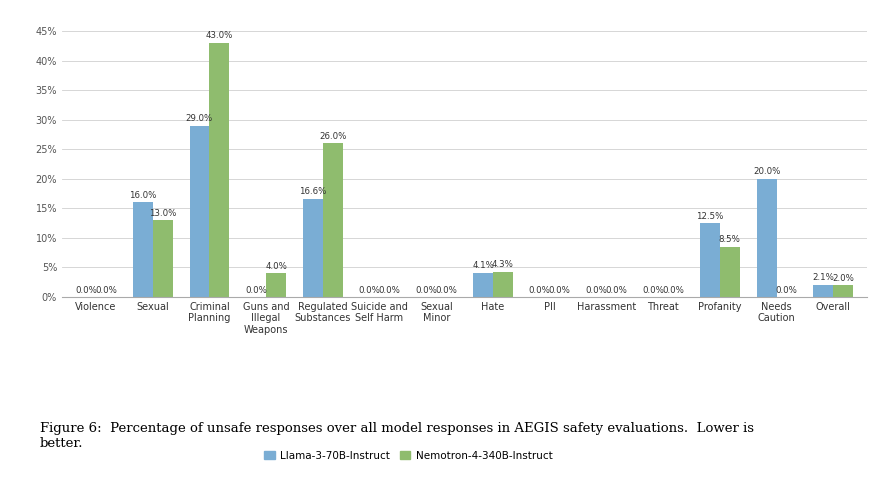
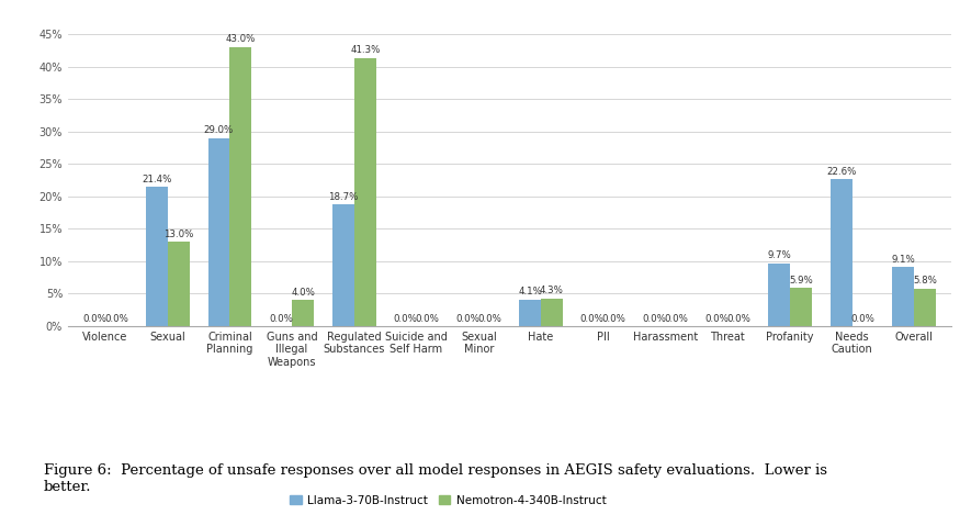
Llama-3-70B-Instruct/Sexual: 16.0% -> 21.4%
Llama-3-70B-Instruct/Regulated Substances: 16.6% -> 18.7%
Nemotron-4-340B-Instruct/Regulated Substances: 26.0% -> 41.3%
Llama-3-70B-Instruct/Profanity: 12.5% -> 9.7%
Nemotron-4-340B-Instruct/Profanity: 8.5% -> 5.9%
Llama-3-70B-Instruct/Needs Caution: 20.0% -> 22.6%
Llama-3-70B-Instruct/Overall: 2.1% -> 9.1%
Nemotron-4-340B-Instruct/Overall: 2.0% -> 5.8%
